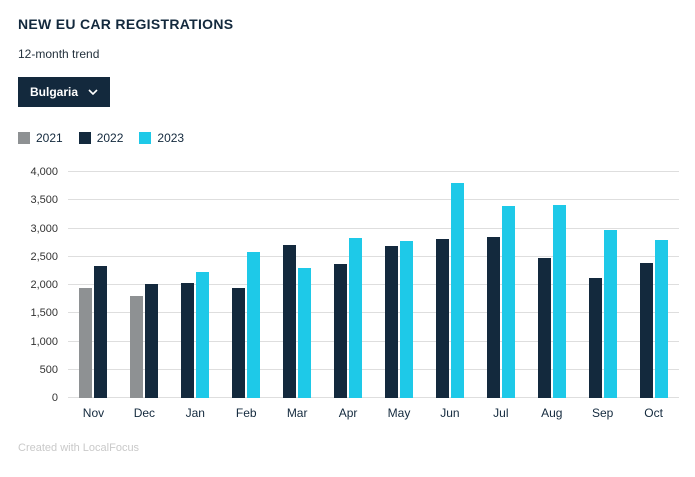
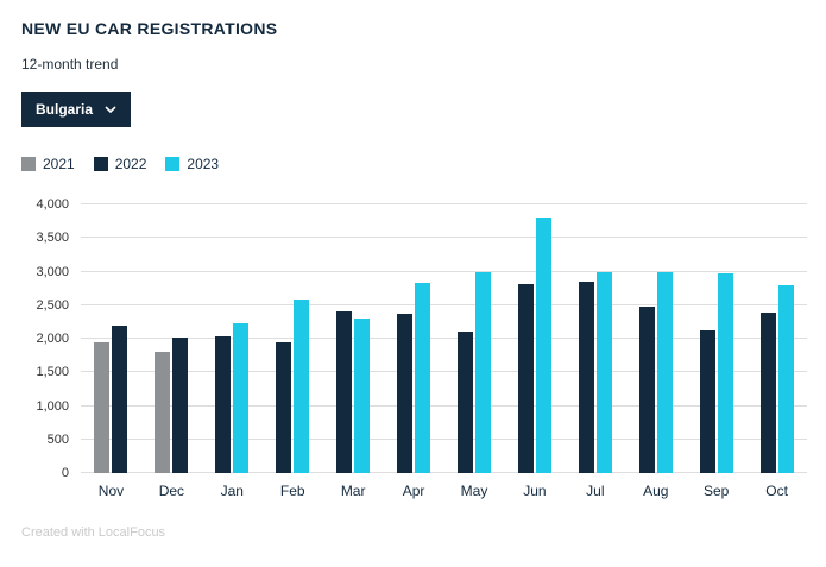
2022/Nov: 2300 -> 2200
2022/Mar: 2700 -> 2400
2022/May: 2700 -> 2100
2023/May: 2800 -> 3000
2023/Jul: 3400 -> 3000
2023/Aug: 3400 -> 3000
